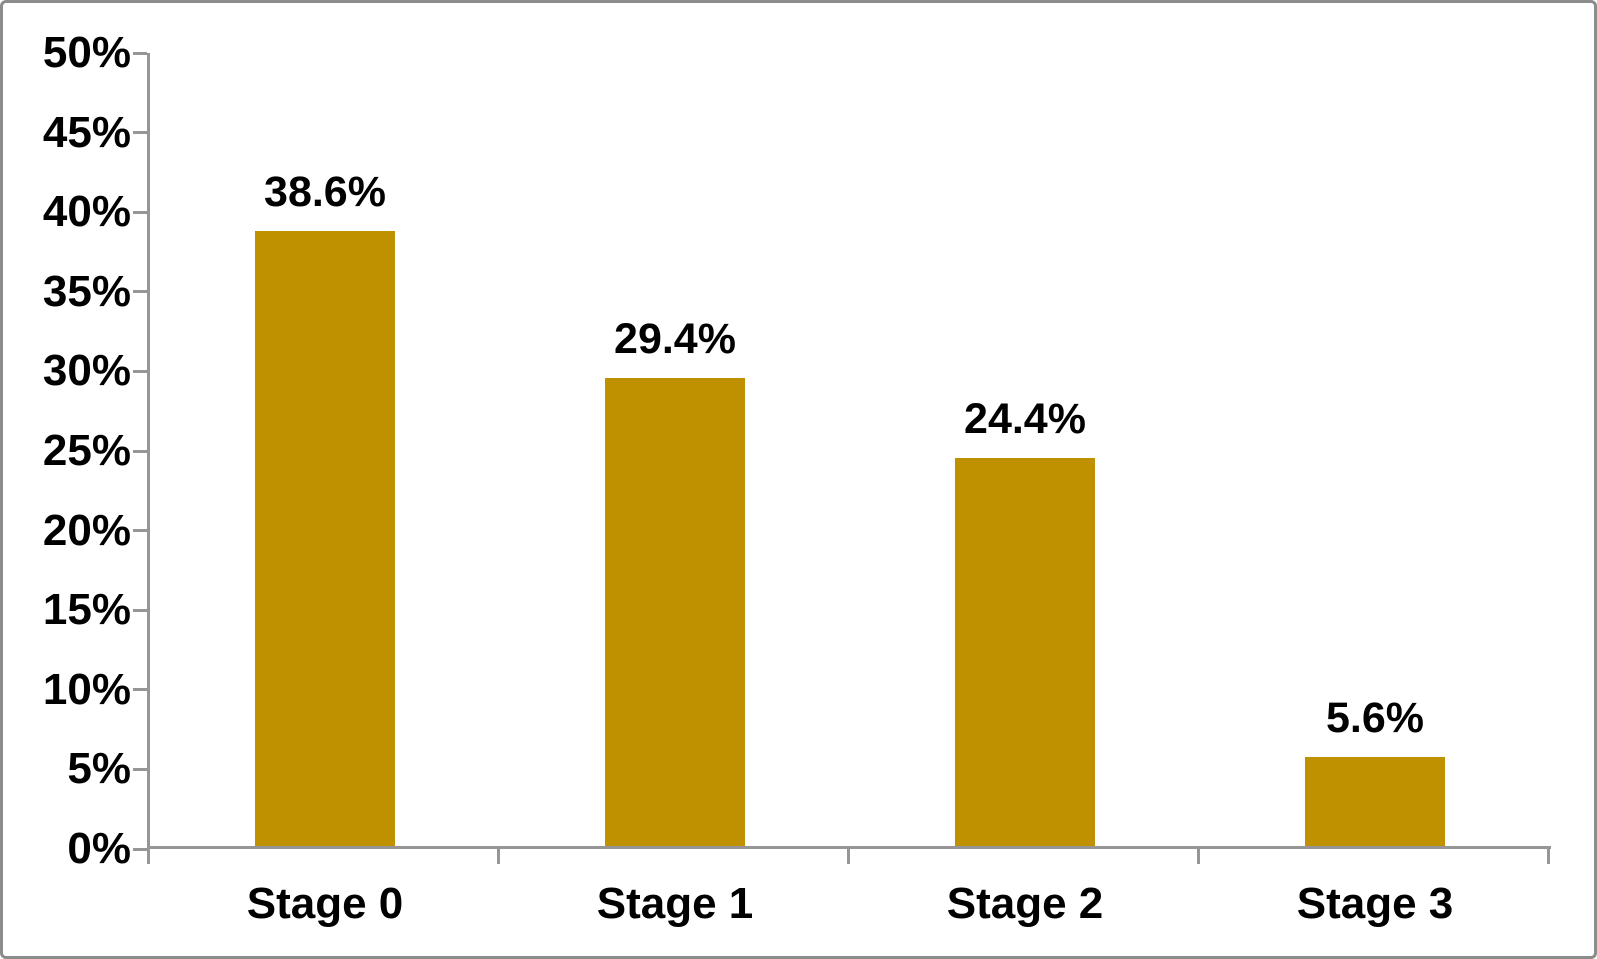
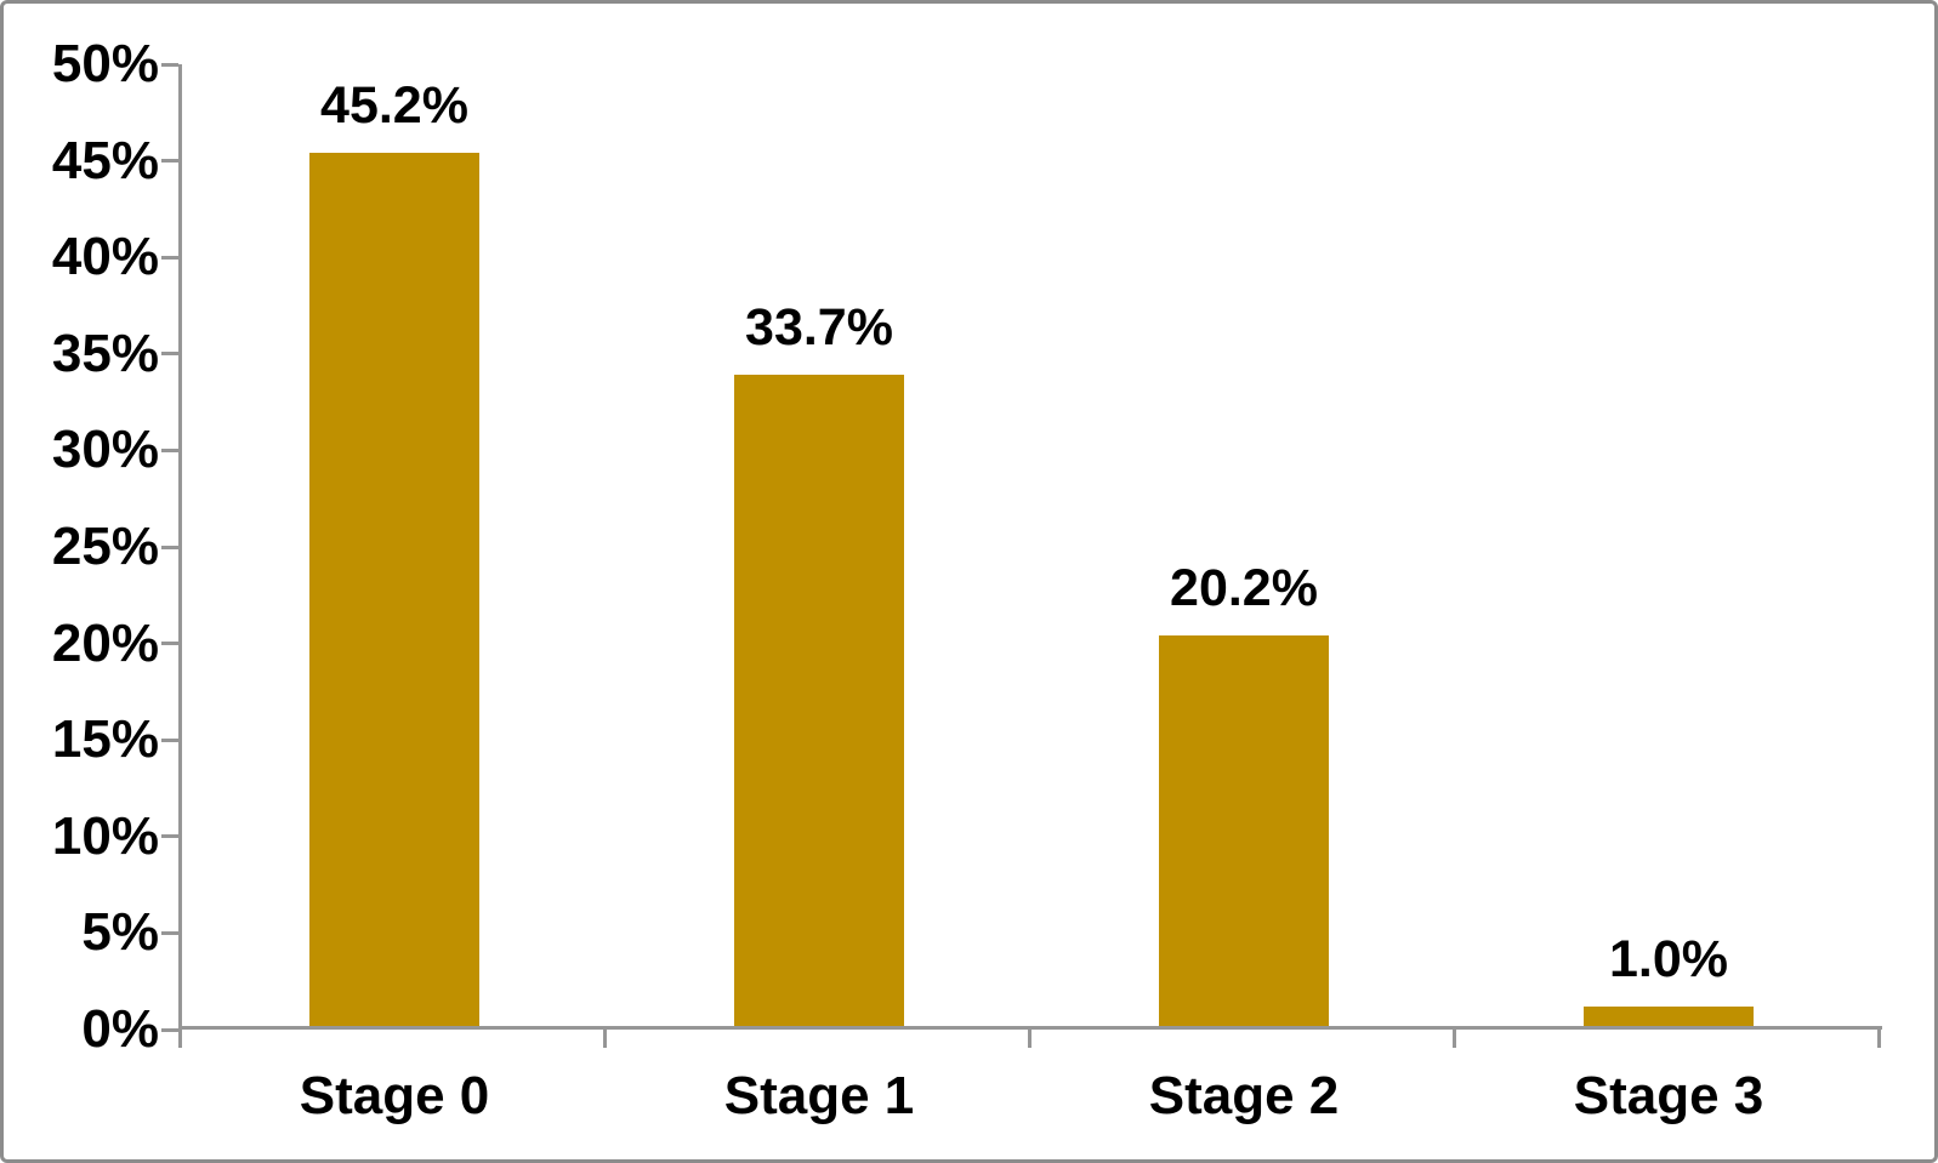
Stage 0: 38.6% -> 45.2%
Stage 1: 29.4% -> 33.7%
Stage 2: 24.4% -> 20.2%
Stage 3: 5.6% -> 1.0%
